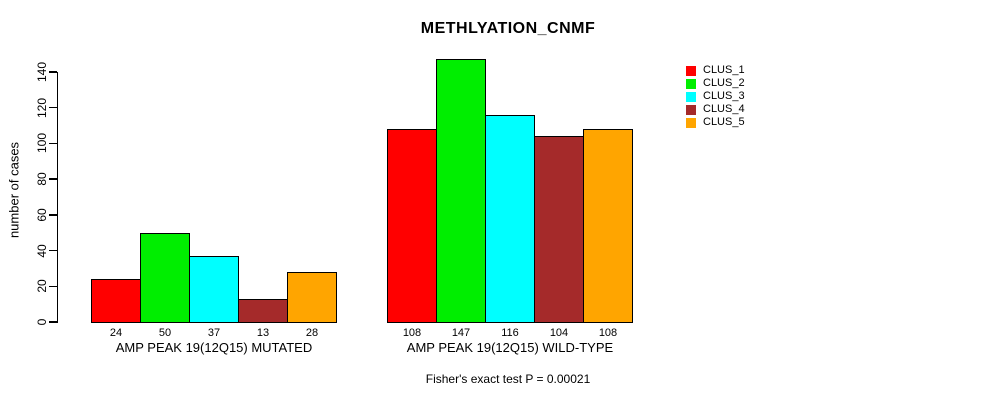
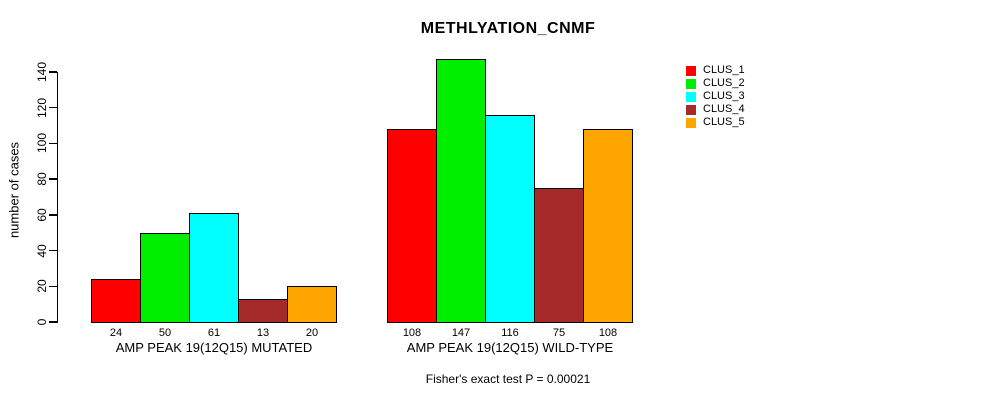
CLUS_3/AMP PEAK 19(12Q15) MUTATED: 37 -> 61
CLUS_5/AMP PEAK 19(12Q15) MUTATED: 28 -> 20
CLUS_4/AMP PEAK 19(12Q15) WILD-TYPE: 104 -> 75
